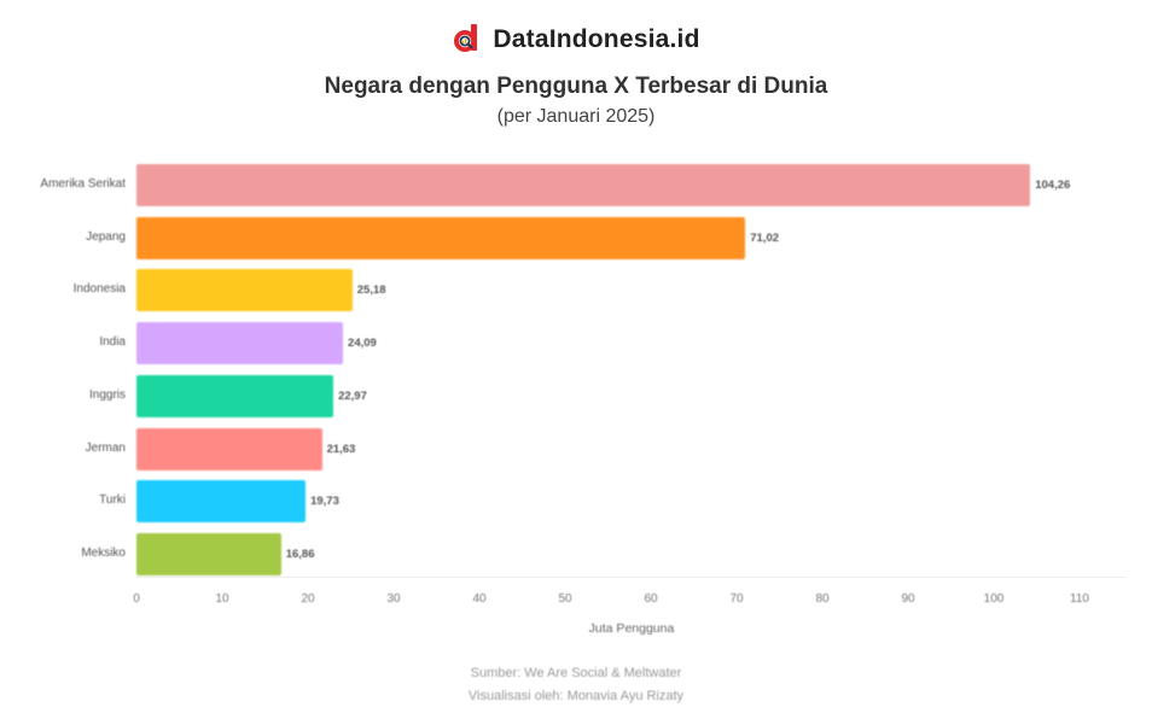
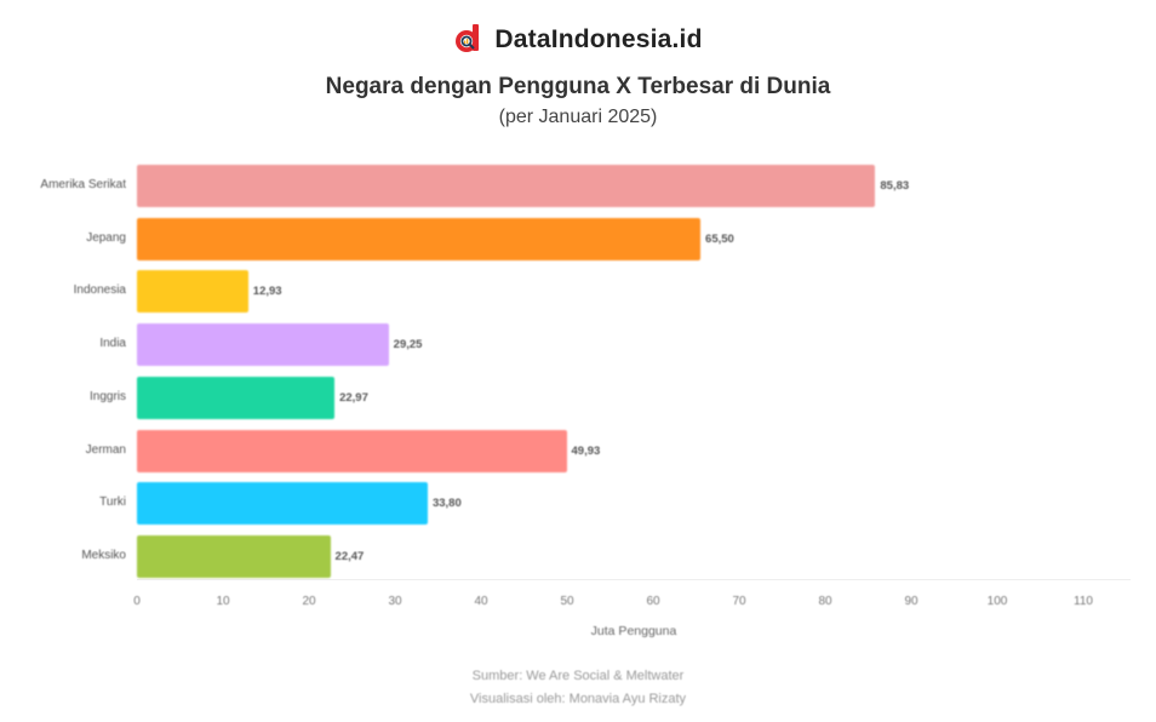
Amerika Serikat: 104,26 -> 85,83
Jepang: 71,02 -> 65,50
Indonesia: 25,18 -> 12,93
India: 24,09 -> 29,25
Jerman: 21,63 -> 49,93
Turki: 19,73 -> 33,80
Meksiko: 16,86 -> 22,47
